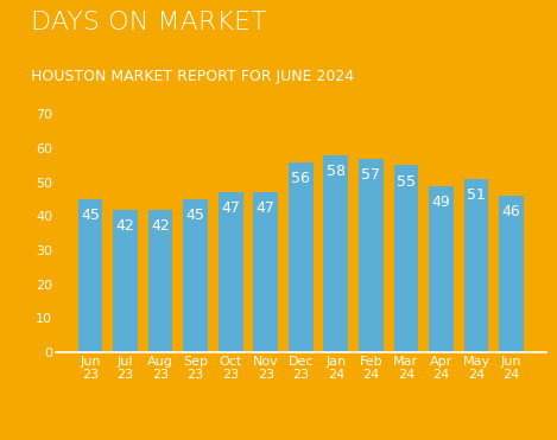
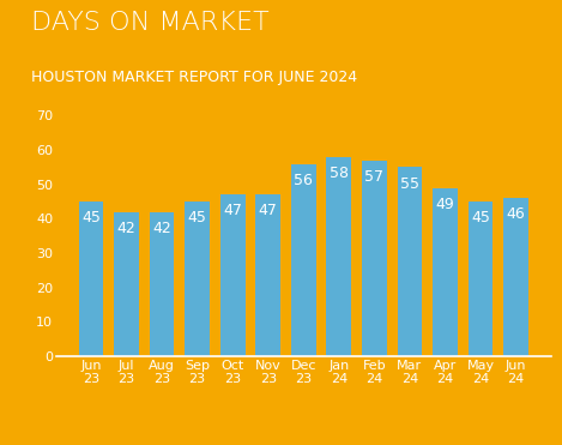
May 24: 51 -> 45
